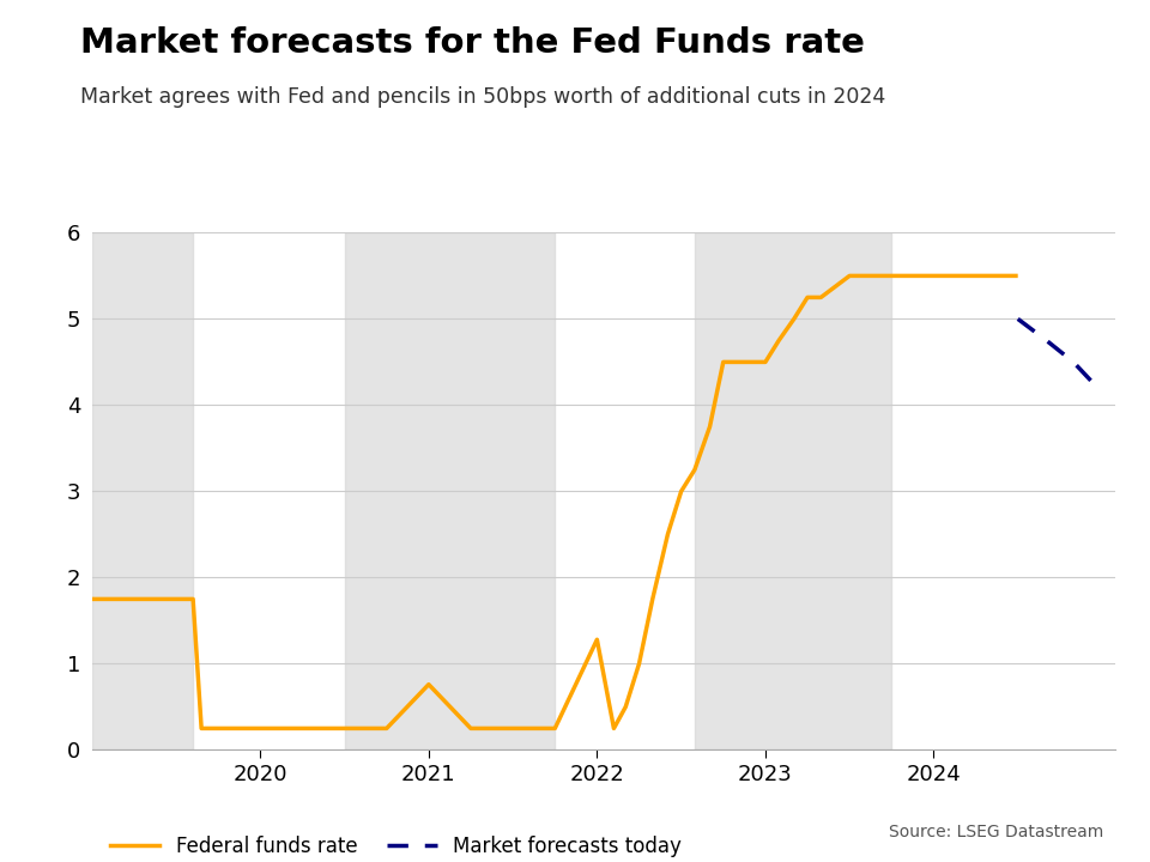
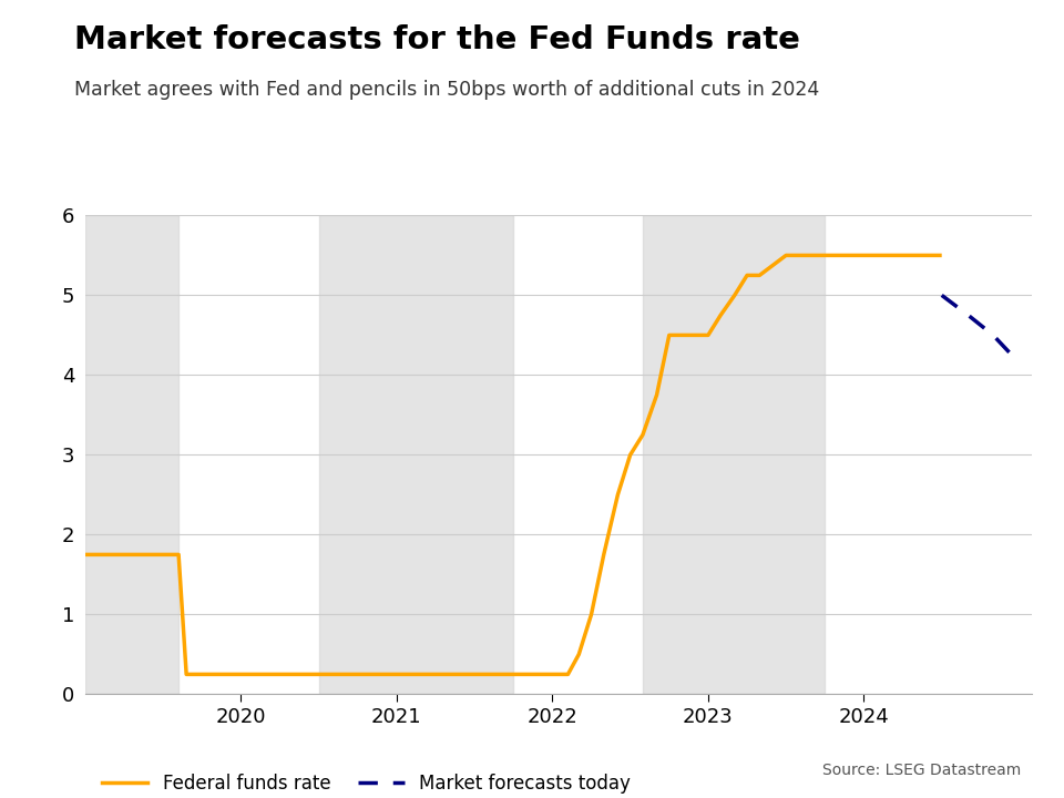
Federal funds rate/2021: 0.76 -> 0.25
Federal funds rate/2022: 1.28 -> 0.25
